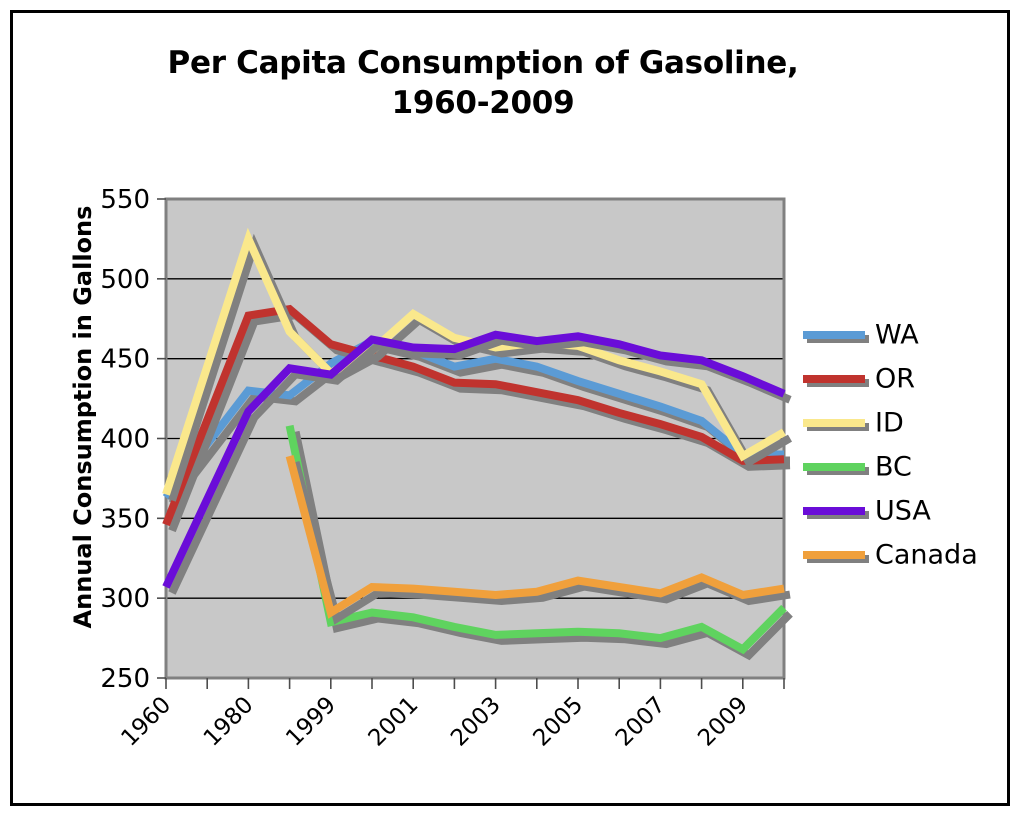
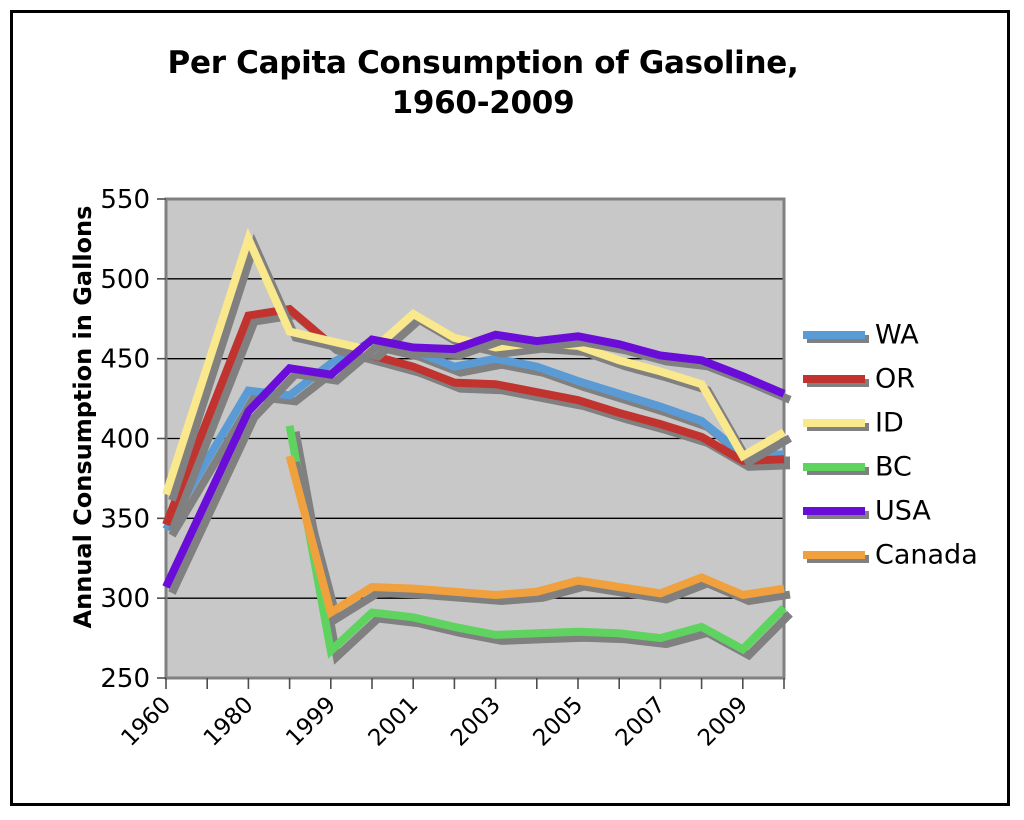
WA/1960: 363 -> 343
ID/1999: 441 -> 461
BC/1999: 285 -> 267
